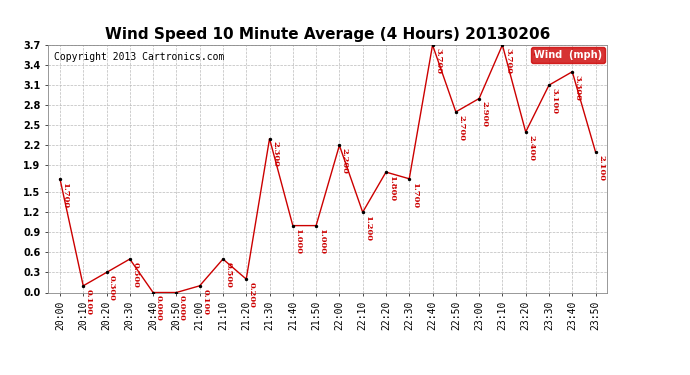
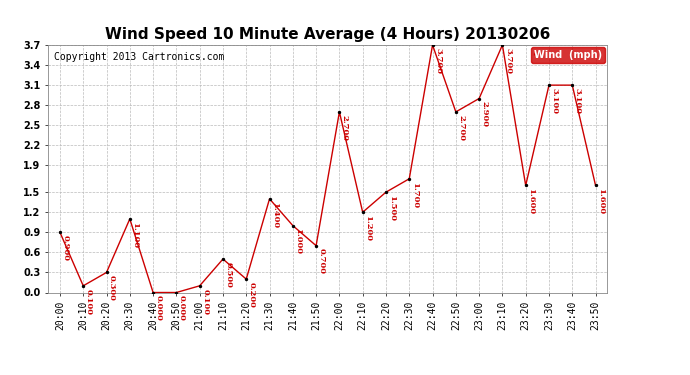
20:00: 1.700 -> 0.900
20:30: 0.500 -> 1.100
21:30: 2.300 -> 1.400
21:50: 1.000 -> 0.700
22:00: 2.200 -> 2.700
22:20: 1.800 -> 1.500
23:20: 2.400 -> 1.600
23:40: 3.300 -> 3.100
23:50: 2.100 -> 1.600
